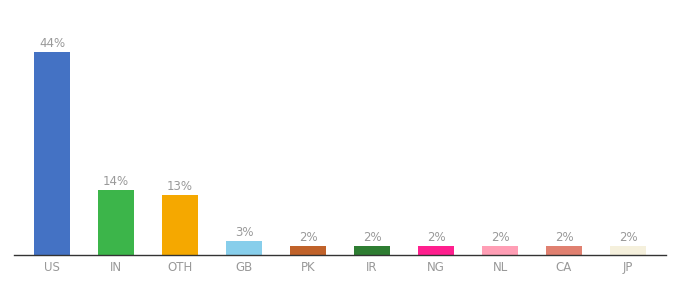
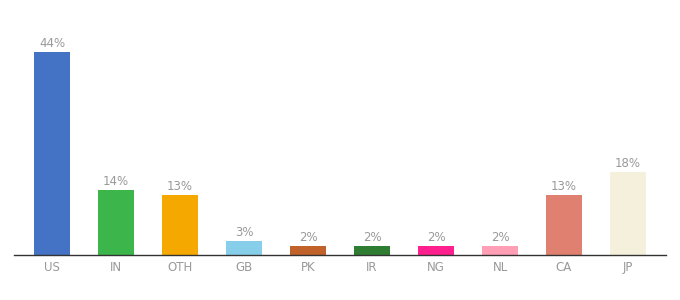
CA: 2% -> 13%
JP: 2% -> 18%
